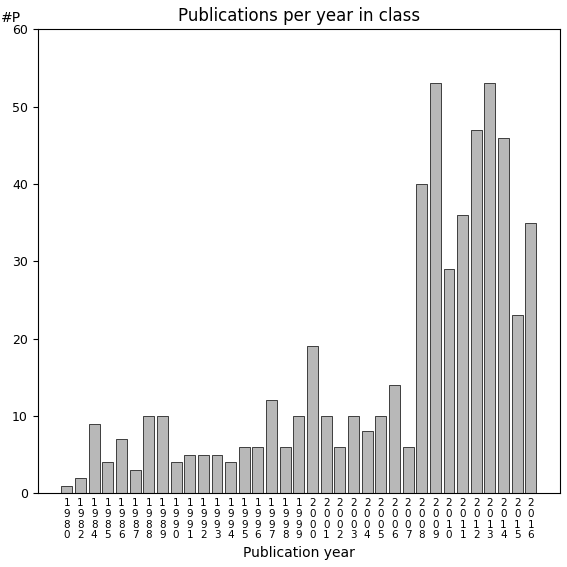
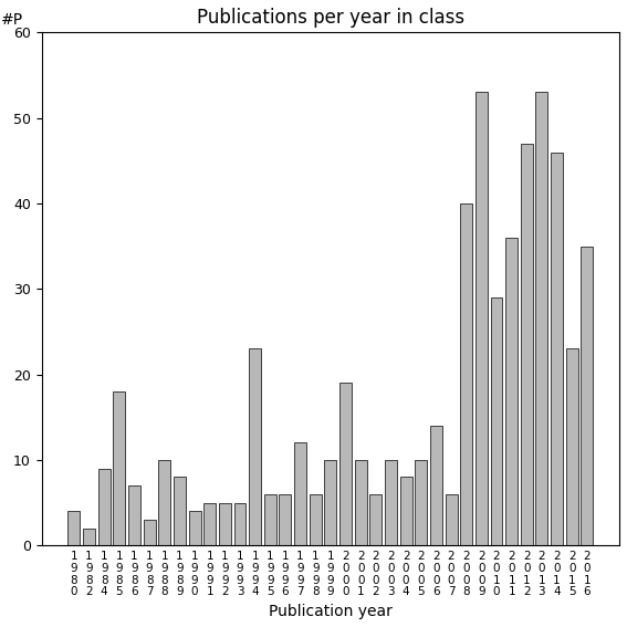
1 9 8 0: 1 -> 4
1 9 8 5: 4 -> 18
1 9 8 9: 10 -> 8
1 9 9 4: 4 -> 23
